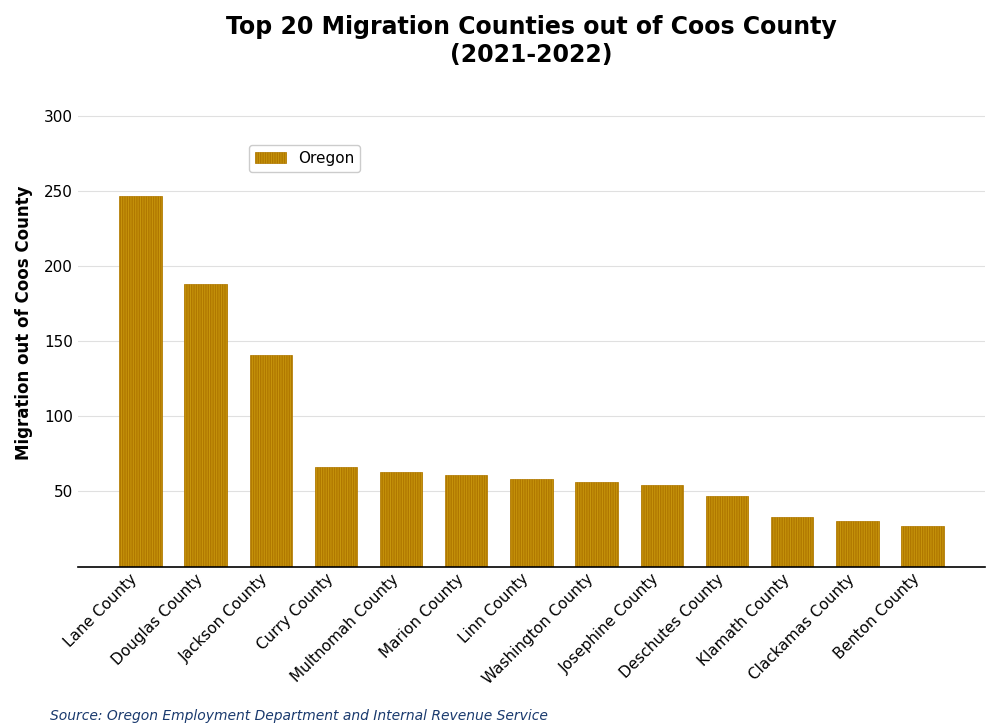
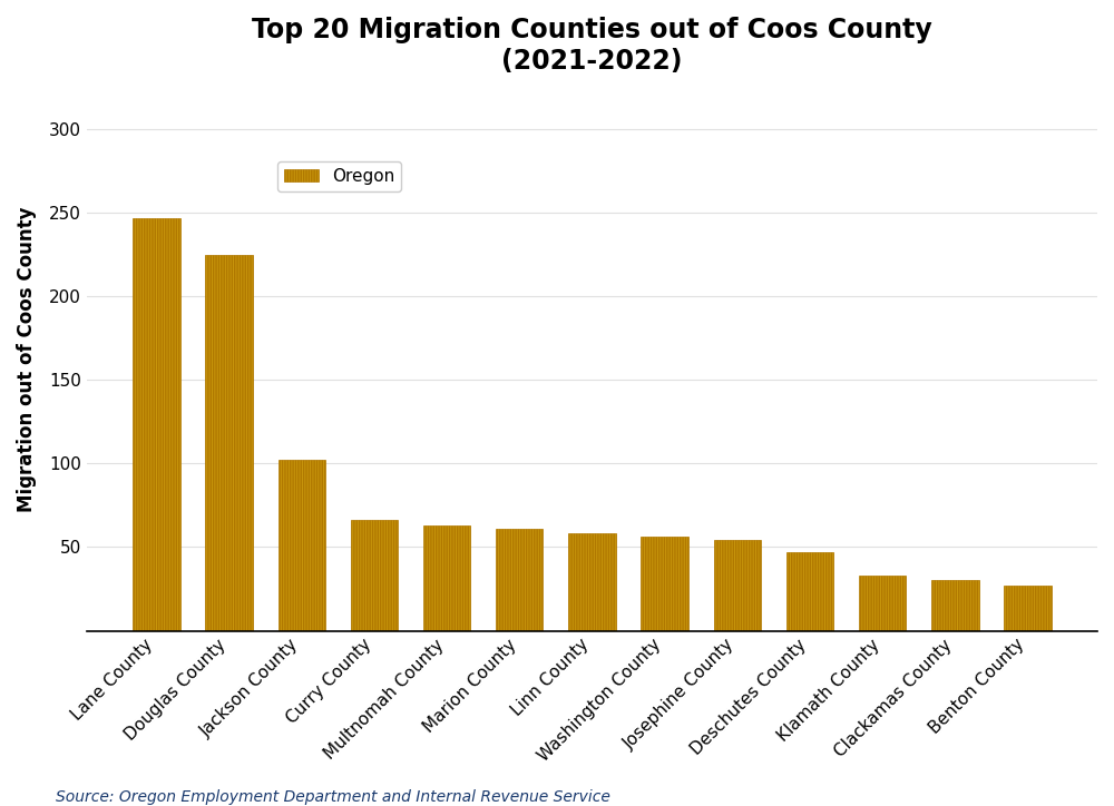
Douglas County: 188 -> 225
Jackson County: 141 -> 102
